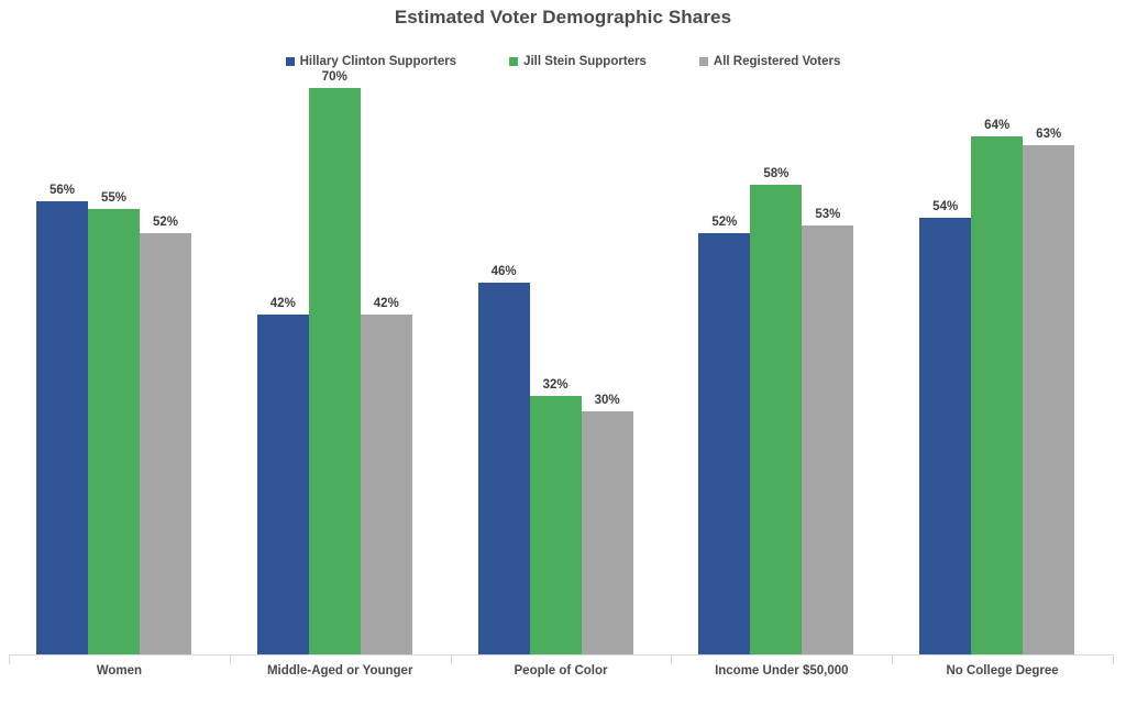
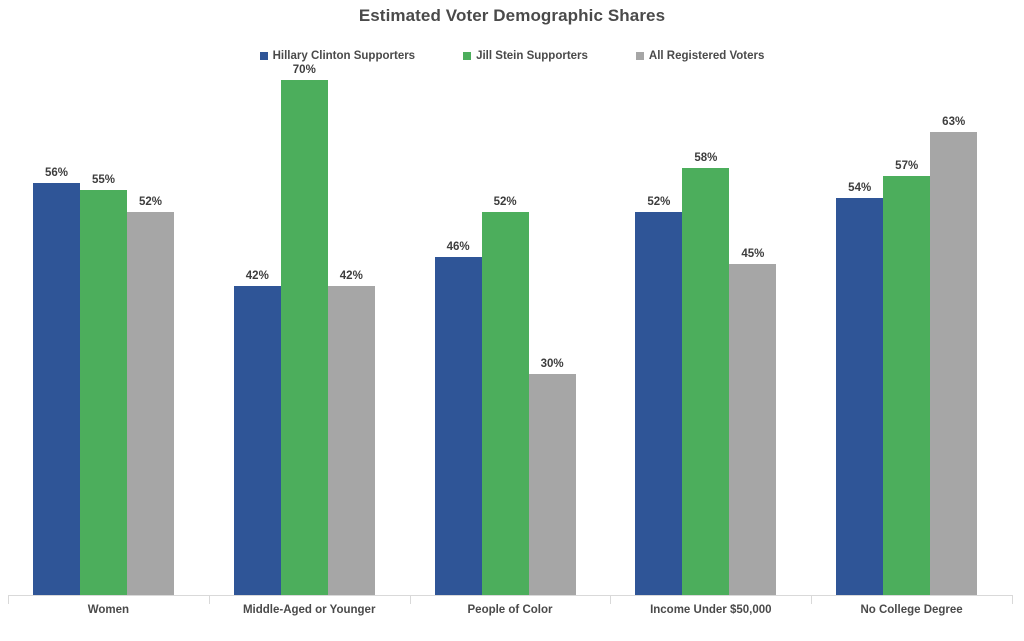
Jill Stein Supporters/People of Color: 32% -> 52%
All Registered Voters/Income Under $50,000: 53% -> 45%
Jill Stein Supporters/No College Degree: 64% -> 57%
